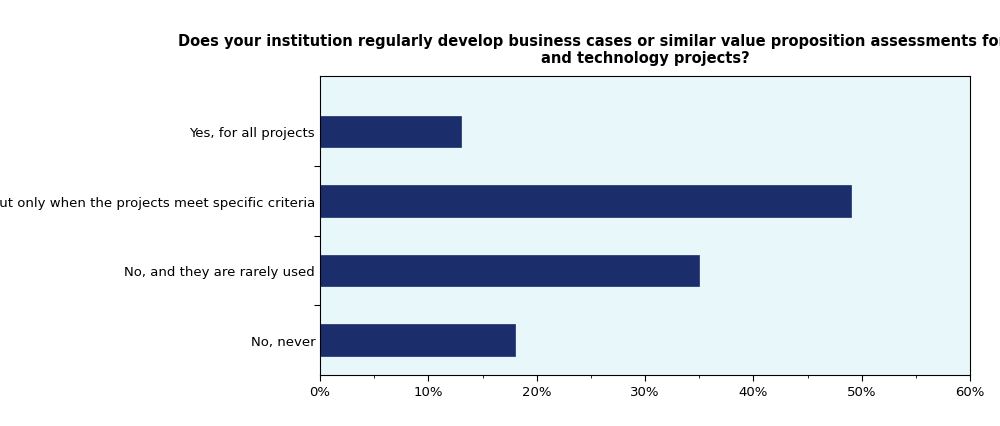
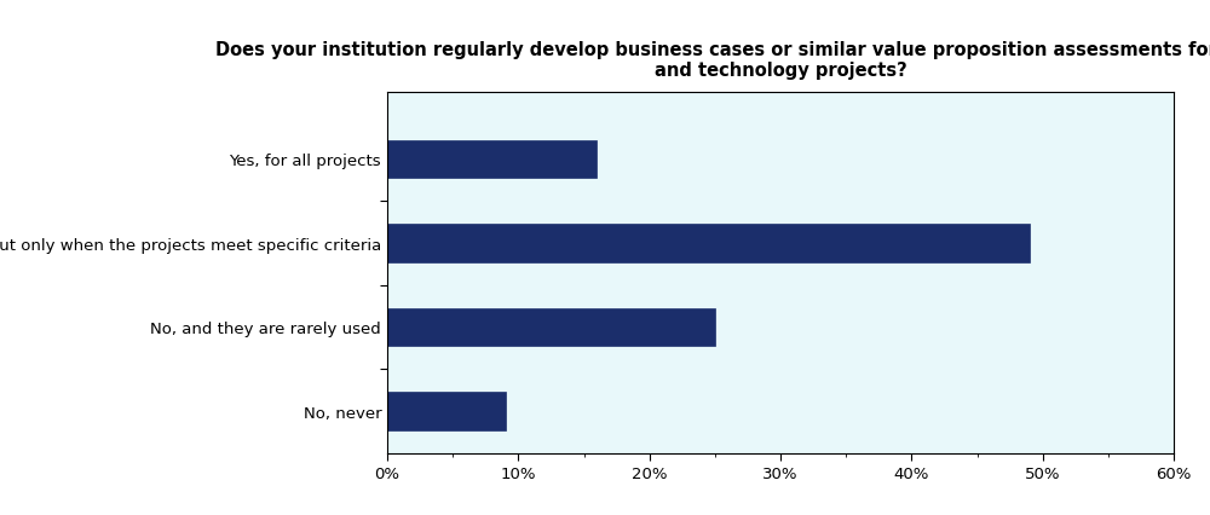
Yes, for all projects: 13% -> 16%
No, and they are rarely used: 35% -> 25%
No, never: 18% -> 9%
